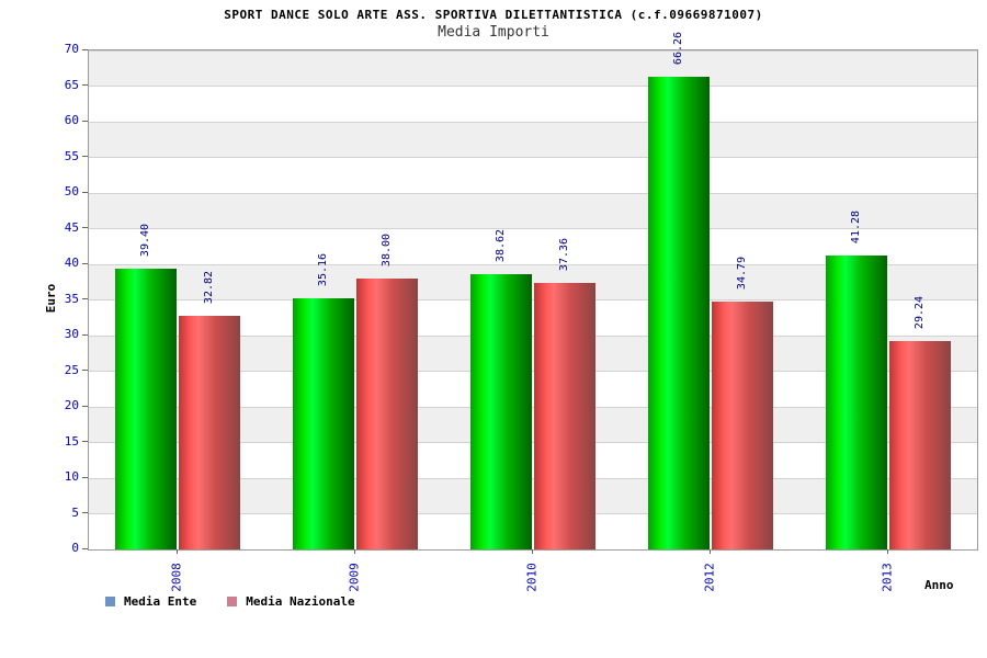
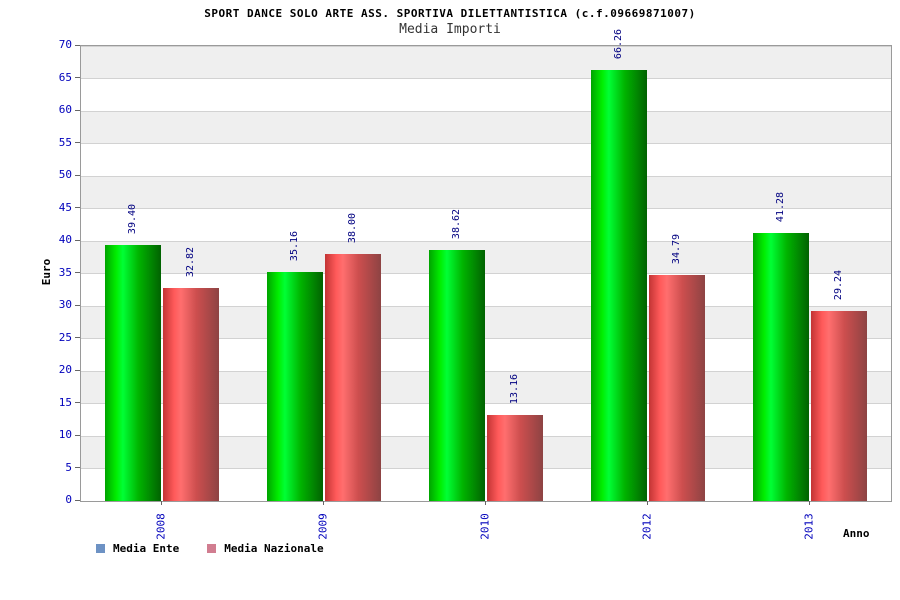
Media Nazionale/2010: 37.36 -> 13.16
